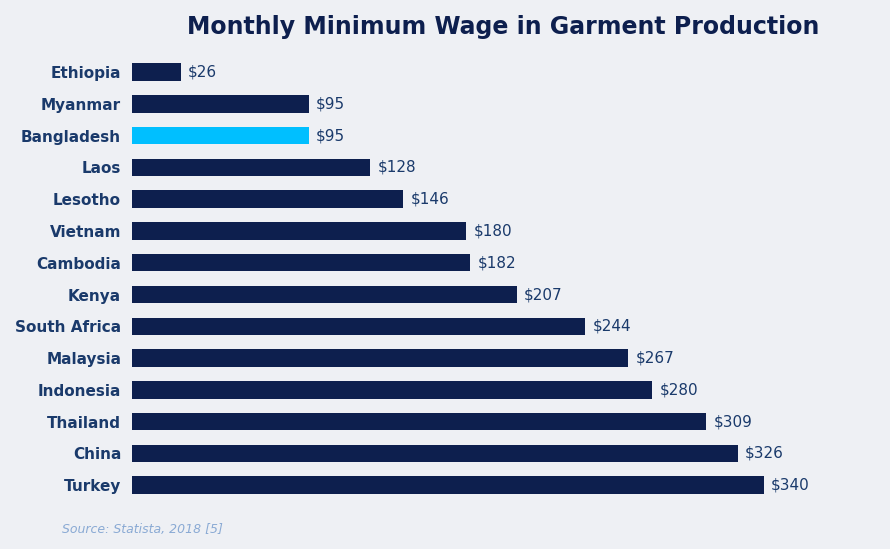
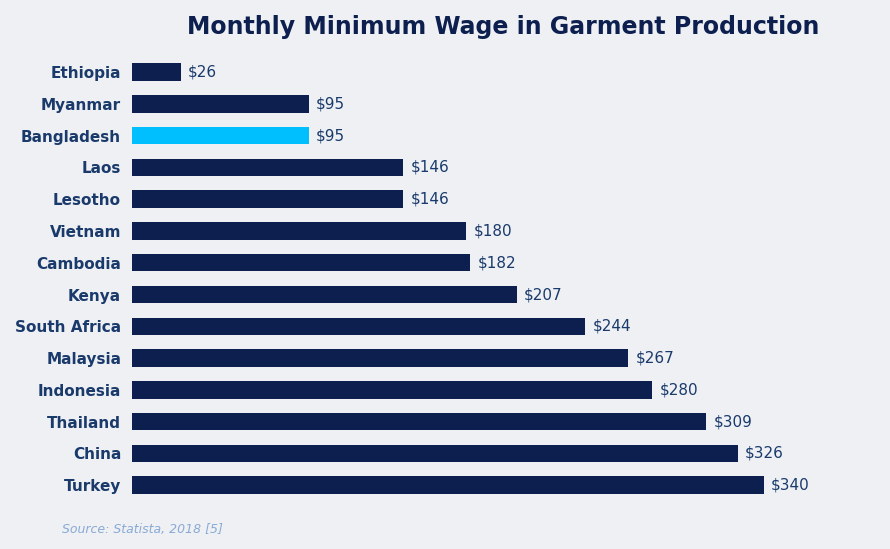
Laos: $128 -> $146
